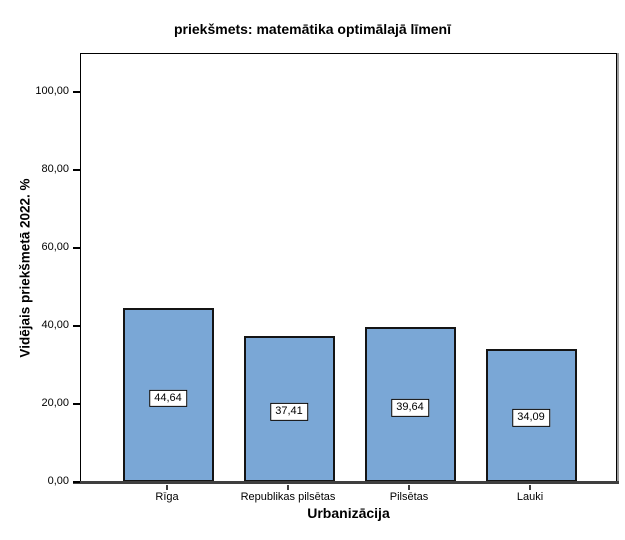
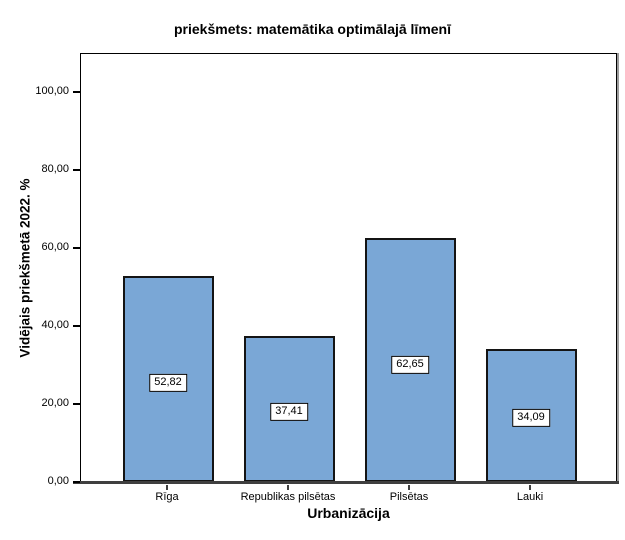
Rīga: 44,64 -> 52,82
Pilsētas: 39,64 -> 62,65
